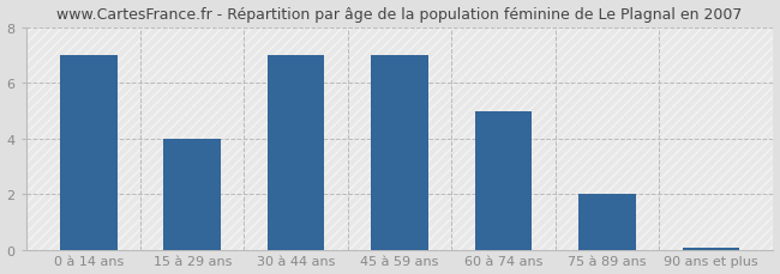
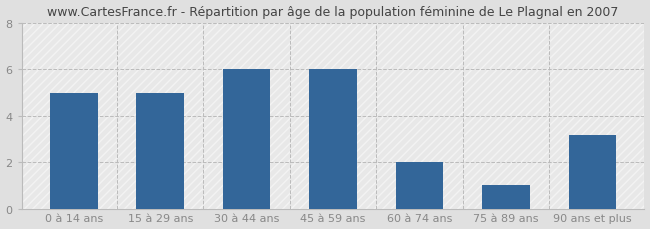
0 à 14 ans: 7.00 -> 5.00
15 à 29 ans: 4.00 -> 5.00
30 à 44 ans: 7.00 -> 6.00
45 à 59 ans: 7.00 -> 6.00
60 à 74 ans: 5.00 -> 2.00
75 à 89 ans: 2.00 -> 1.00
90 ans et plus: 0.08 -> 3.15
